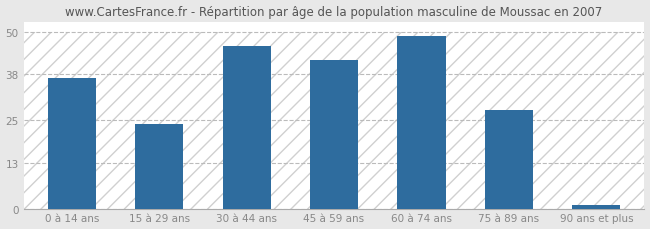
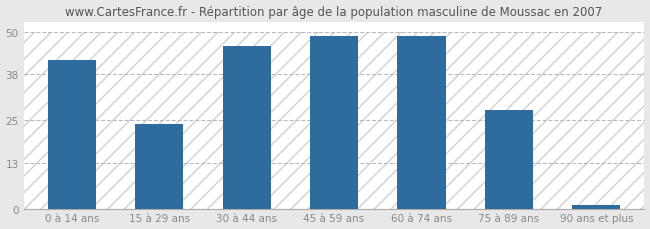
0 à 14 ans: 37 -> 42
45 à 59 ans: 42 -> 49
